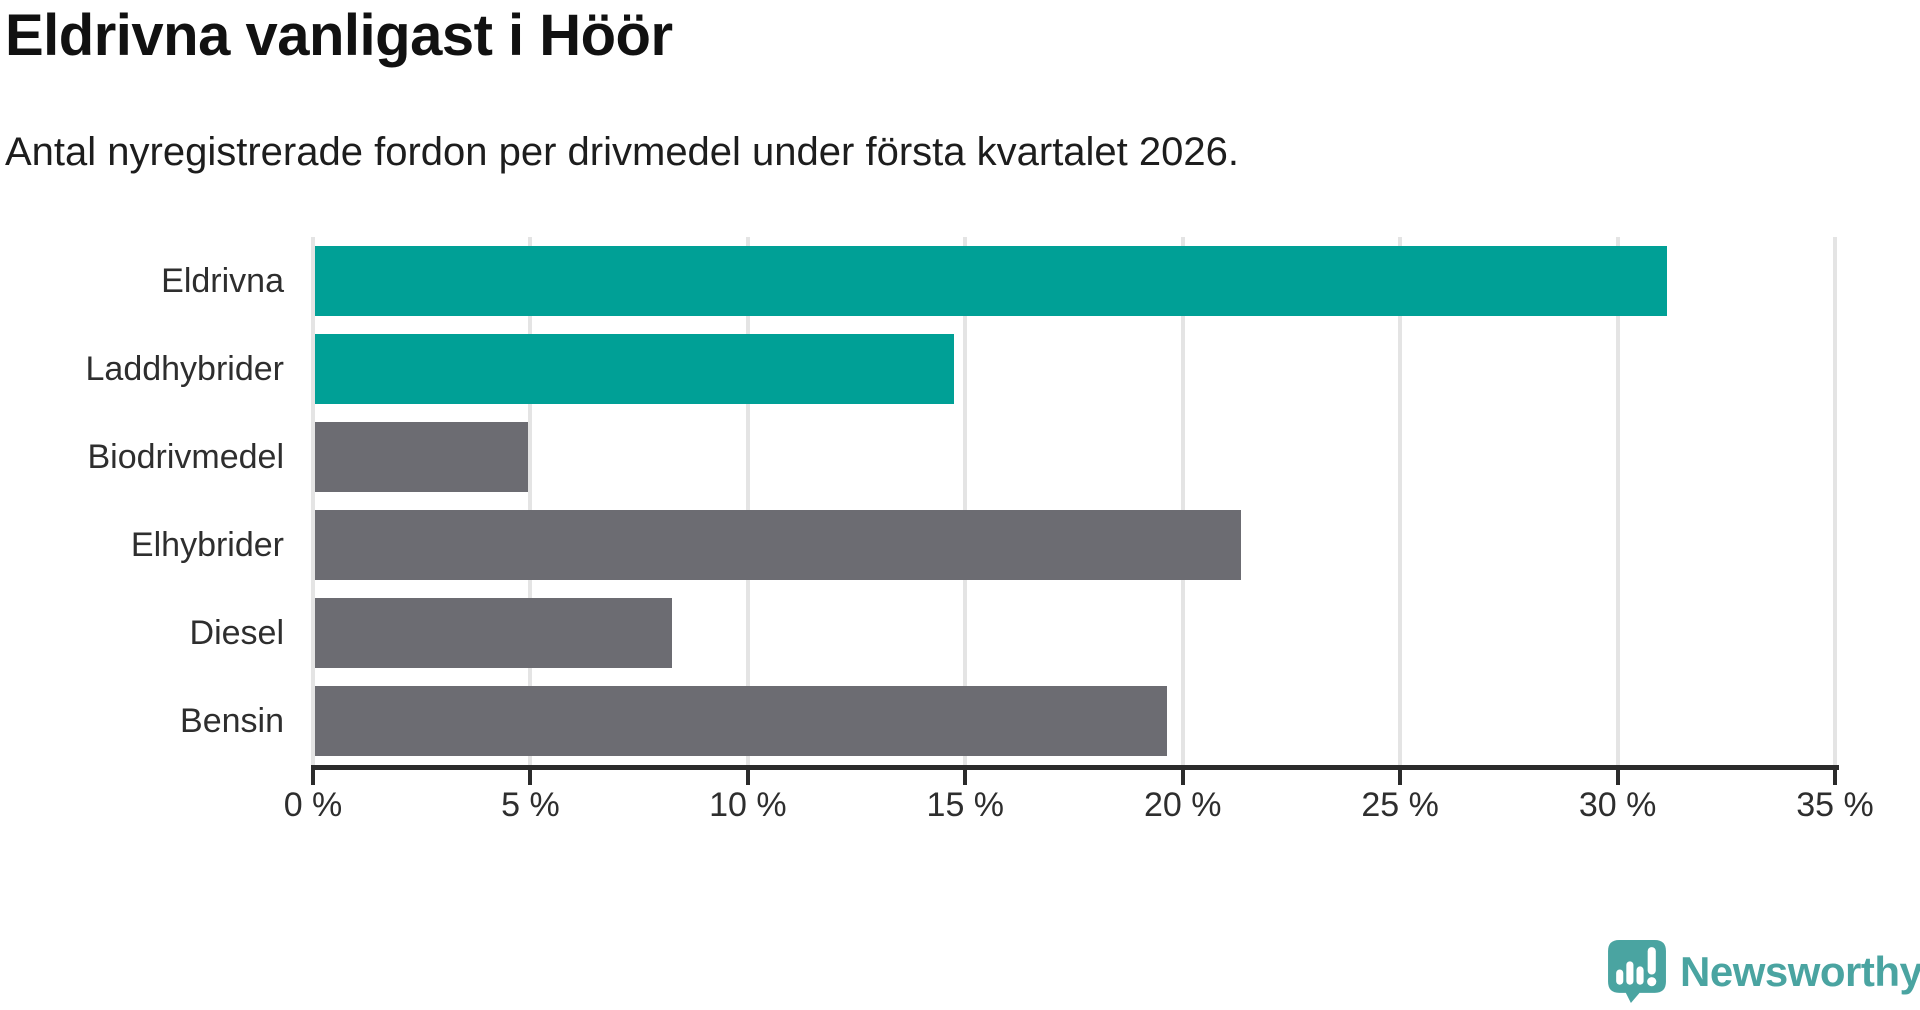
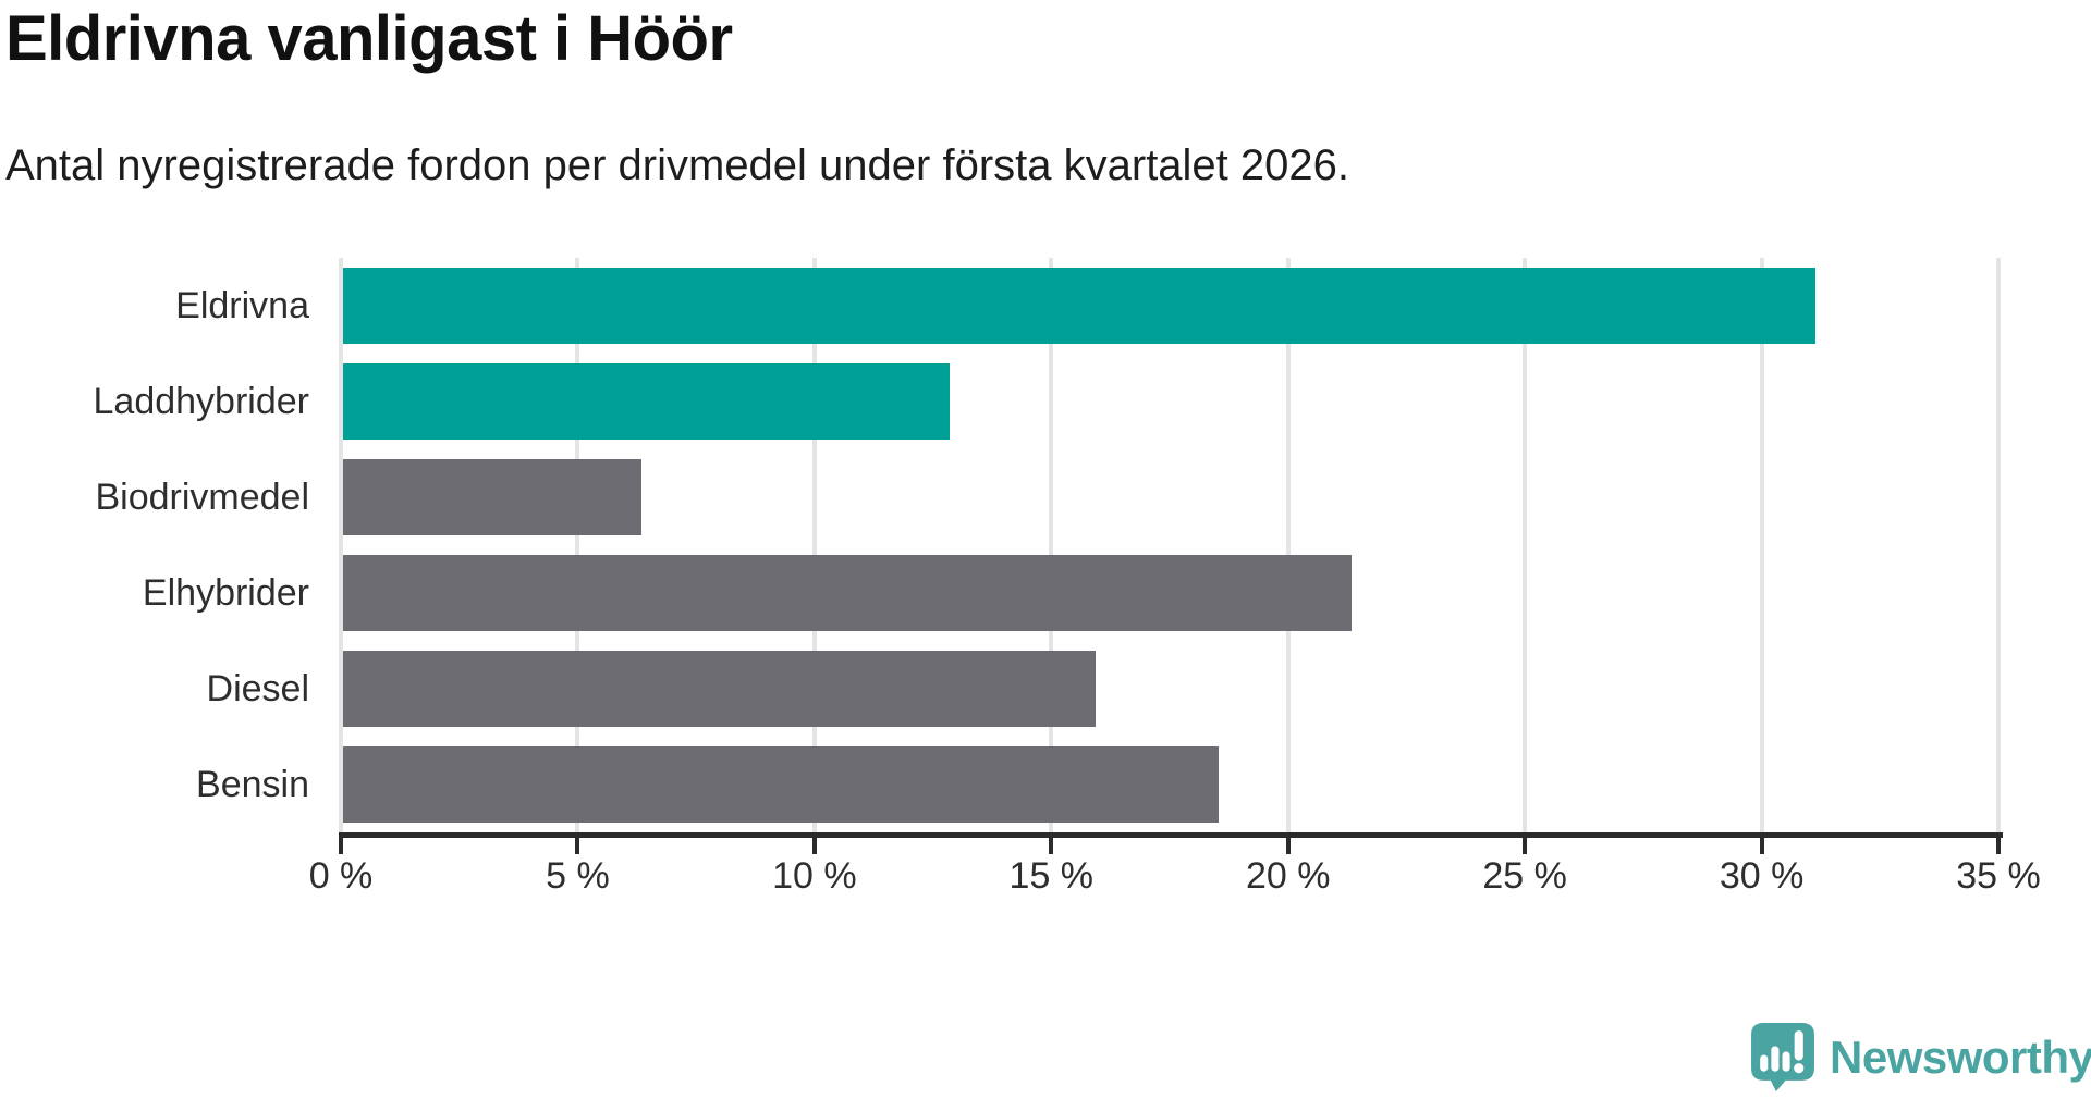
Laddhybrider: 14.7% -> 12.8%
Biodrivmedel: 4.9% -> 6.3%
Diesel: 8.2% -> 15.9%
Bensin: 19.6% -> 18.5%
